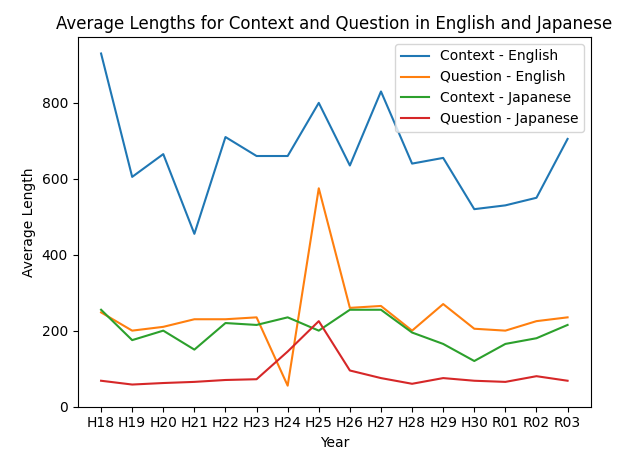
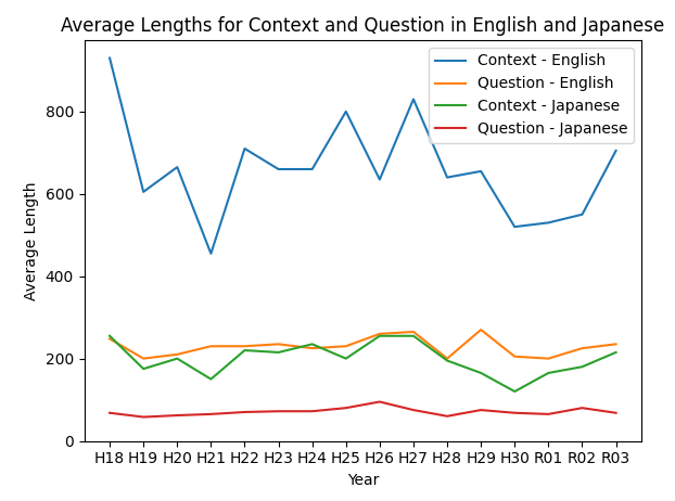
Question - English/H24: 55 -> 225
Question - Japanese/H24: 145 -> 72
Question - English/H25: 575 -> 230
Question - Japanese/H25: 225 -> 80
